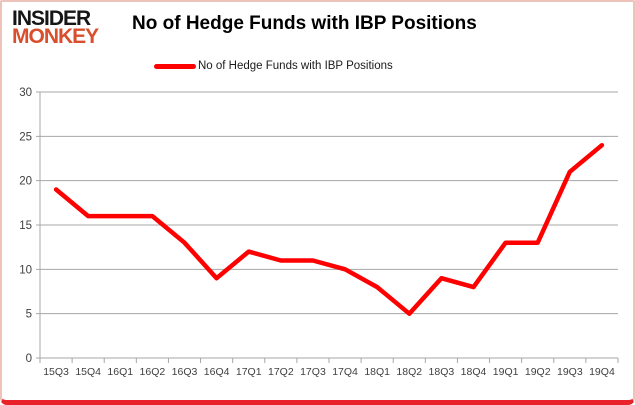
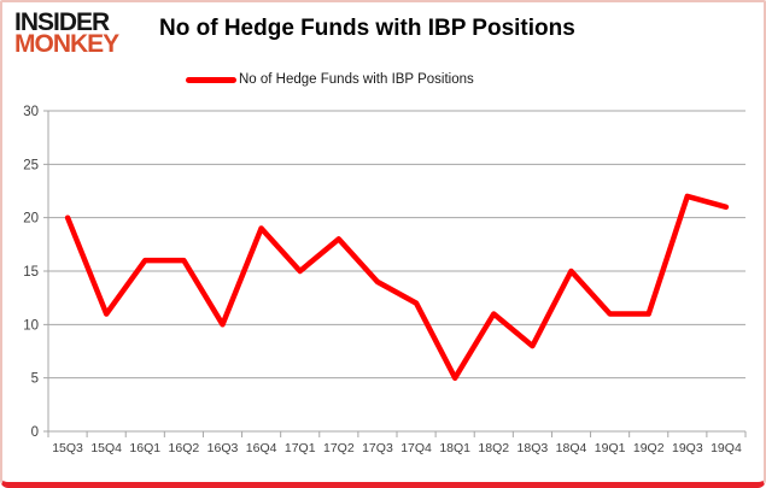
15Q3: 19 -> 20
15Q4: 16 -> 11
16Q3: 13 -> 10
16Q4: 9 -> 19
17Q1: 12 -> 15
17Q2: 11 -> 18
17Q3: 11 -> 14
17Q4: 10 -> 12
18Q1: 8 -> 5
18Q2: 5 -> 11
18Q3: 9 -> 8
18Q4: 8 -> 15
19Q1: 13 -> 11
19Q2: 13 -> 11
19Q3: 21 -> 22
19Q4: 24 -> 21
